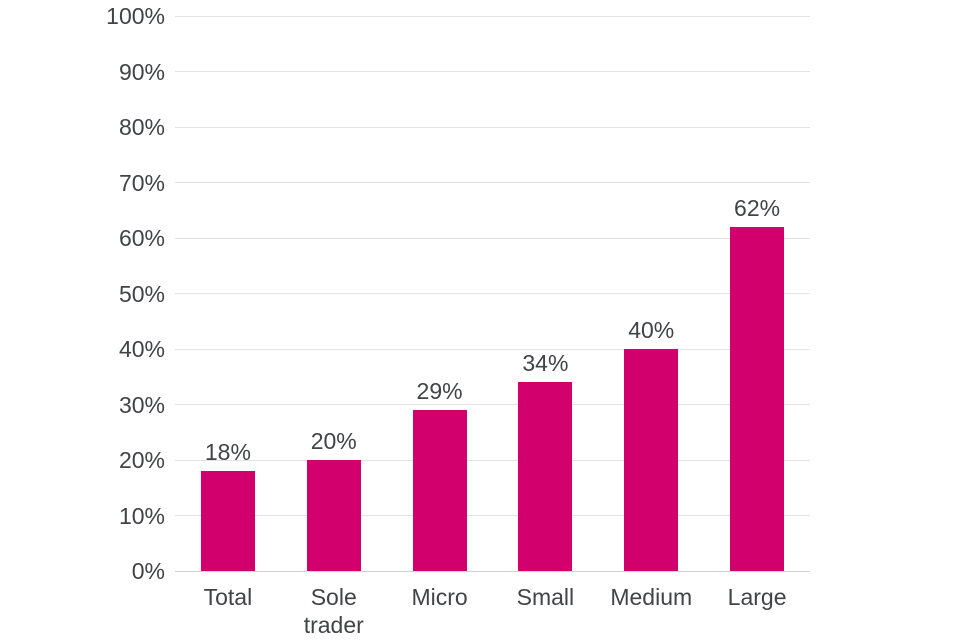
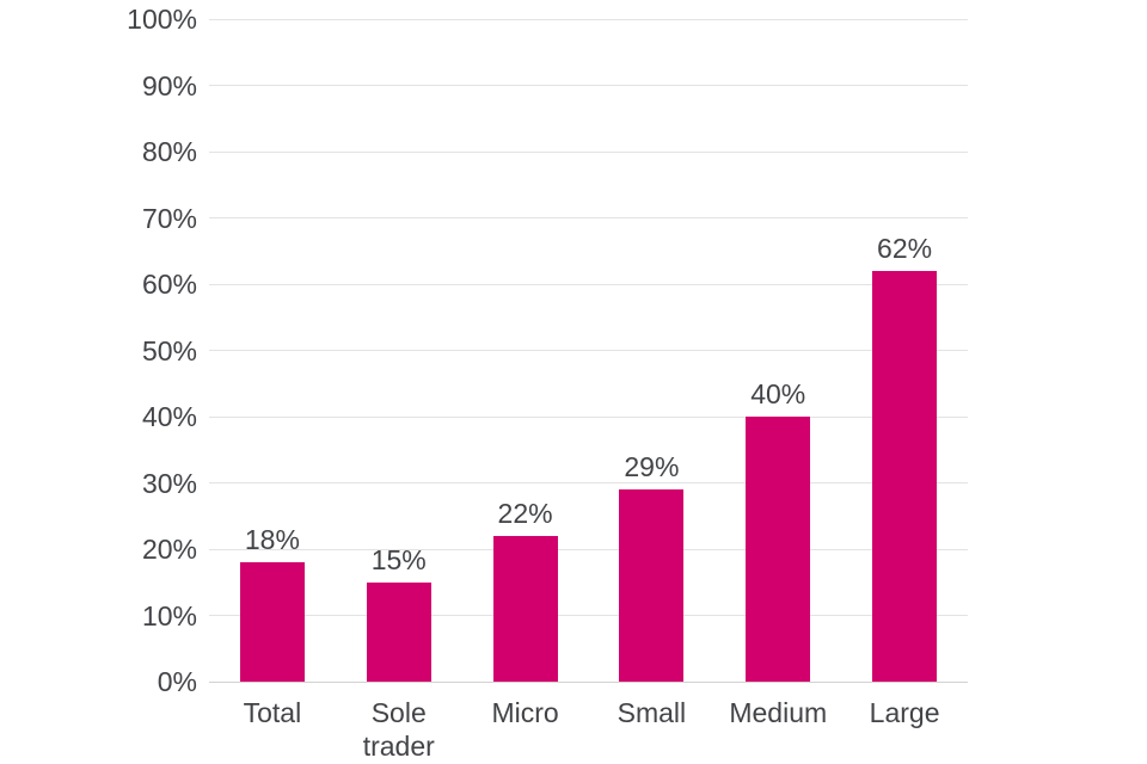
Sole trader: 20% -> 15%
Micro: 29% -> 22%
Small: 34% -> 29%
